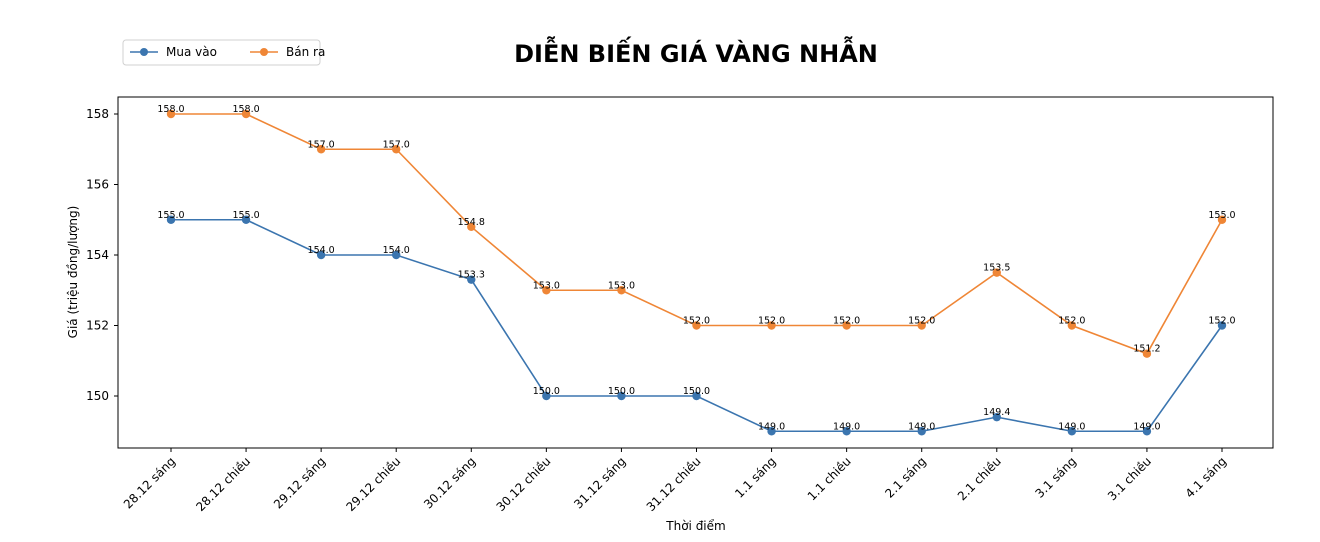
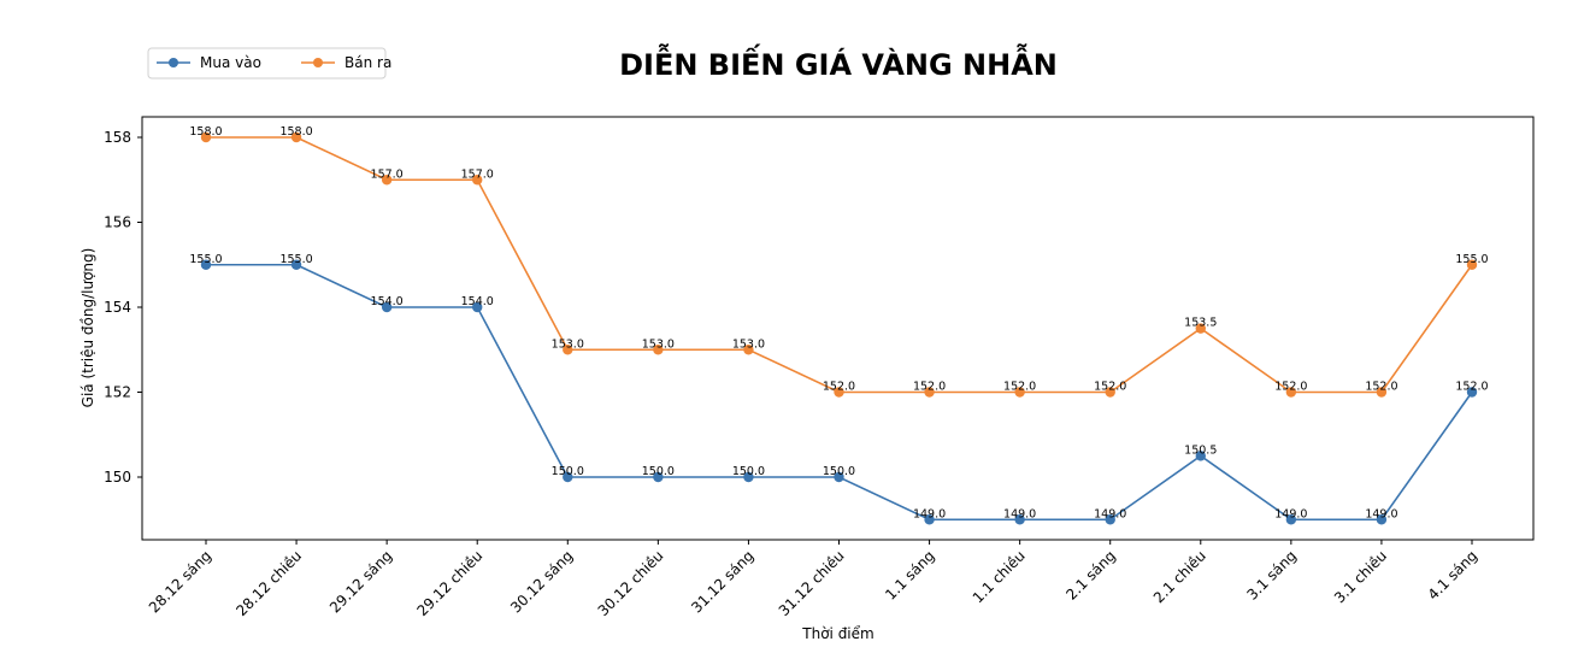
Mua vào/30.12 sáng: 153.3 -> 150.0
Bán ra/30.12 sáng: 154.8 -> 153.0
Mua vào/2.1 chiều: 149.4 -> 150.5
Bán ra/3.1 chiều: 151.2 -> 152.0
